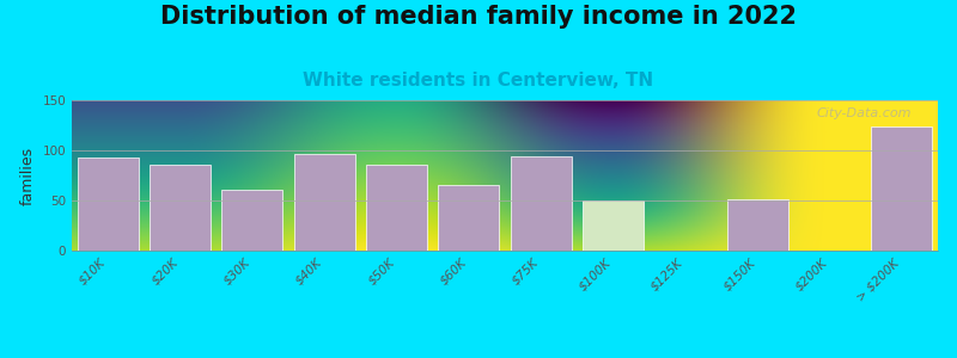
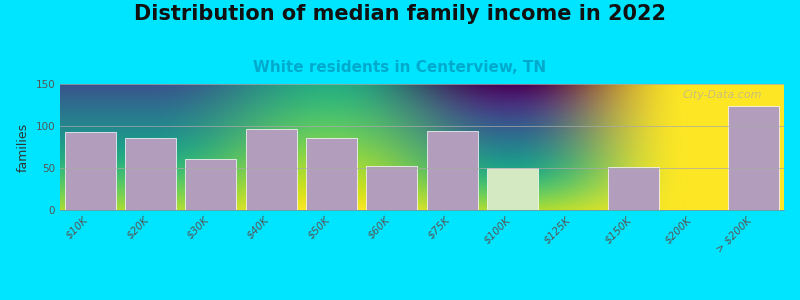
$60K: 65 -> 52
